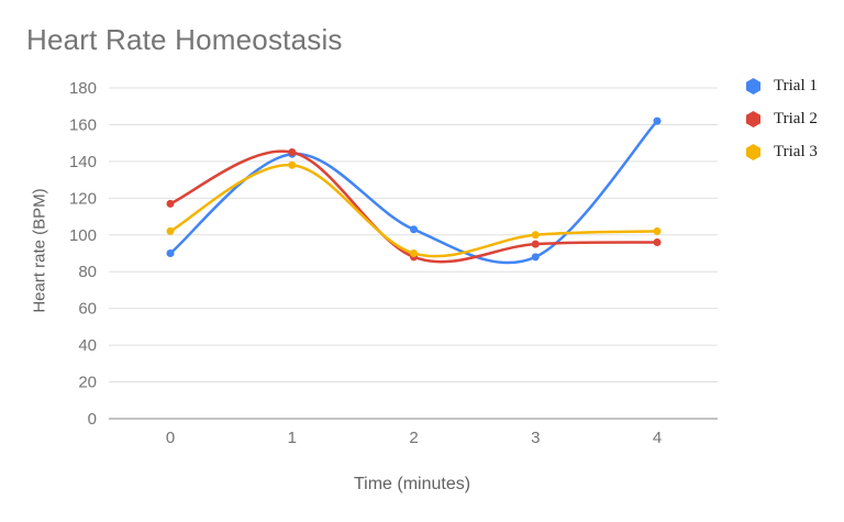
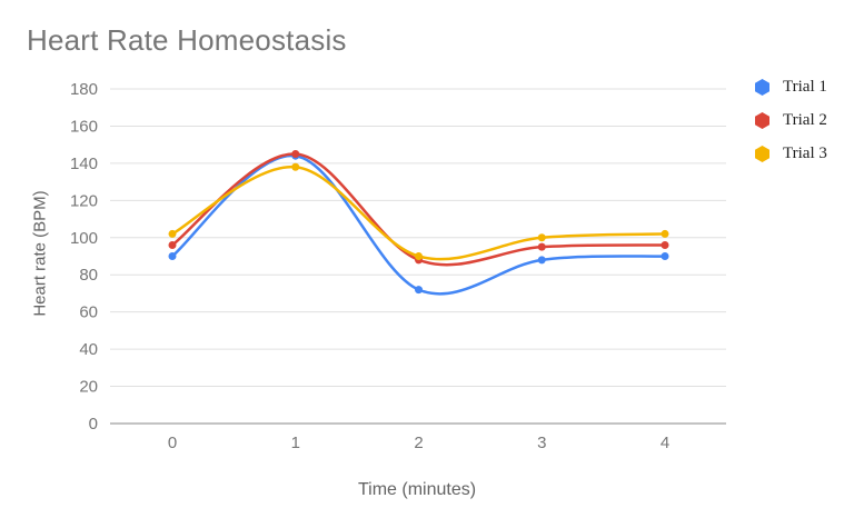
Trial 2/0: 117 -> 96
Trial 1/2: 103 -> 72
Trial 1/4: 162 -> 90
